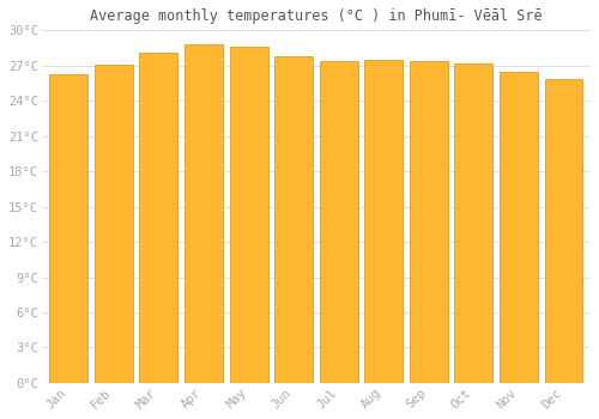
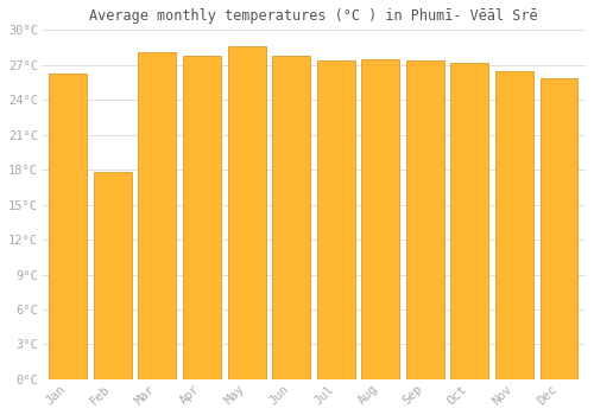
Feb: 27.1°C -> 17.8°C
Apr: 28.8°C -> 27.8°C
